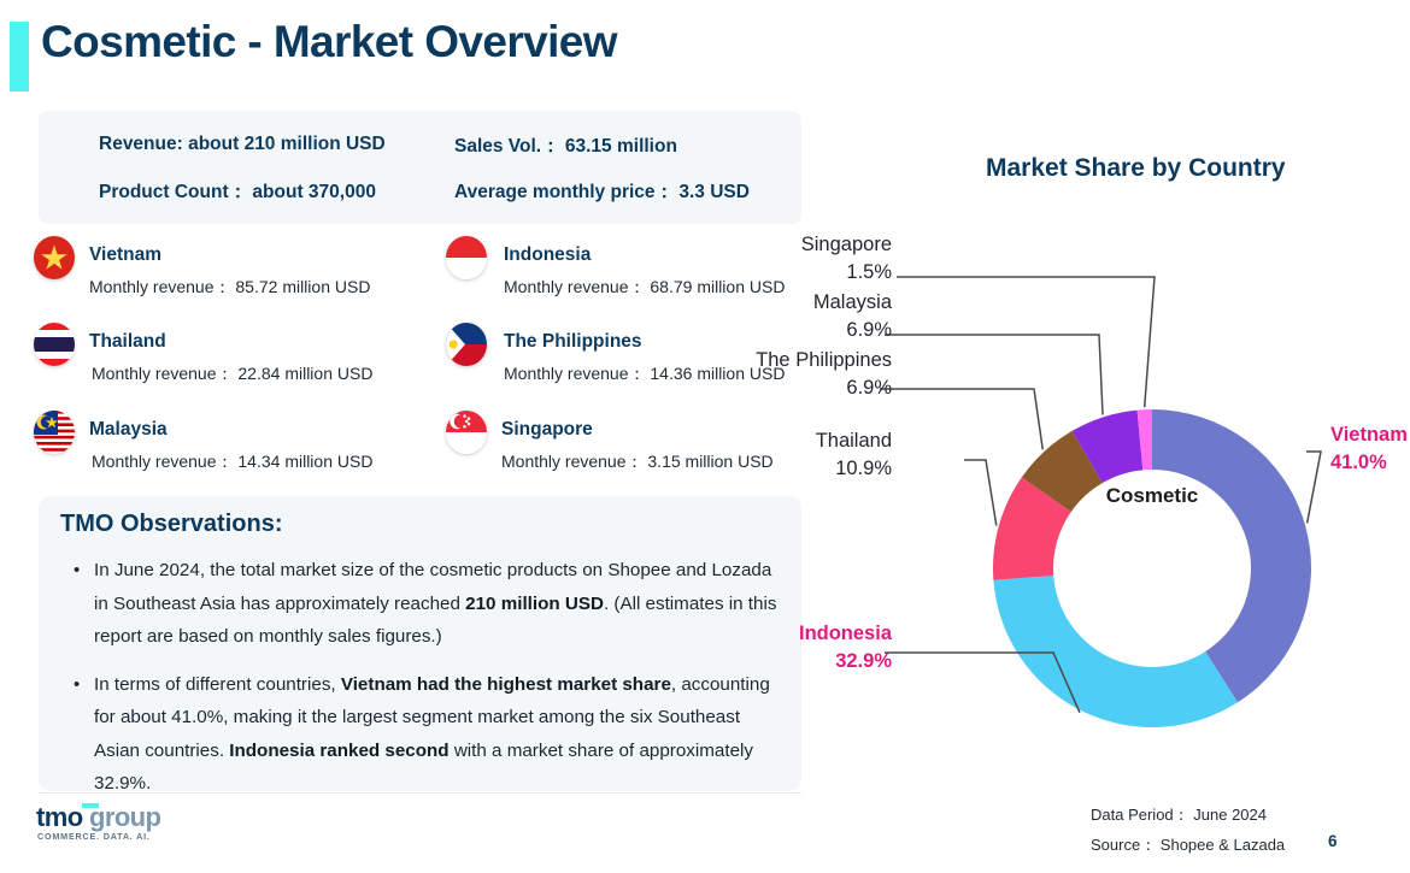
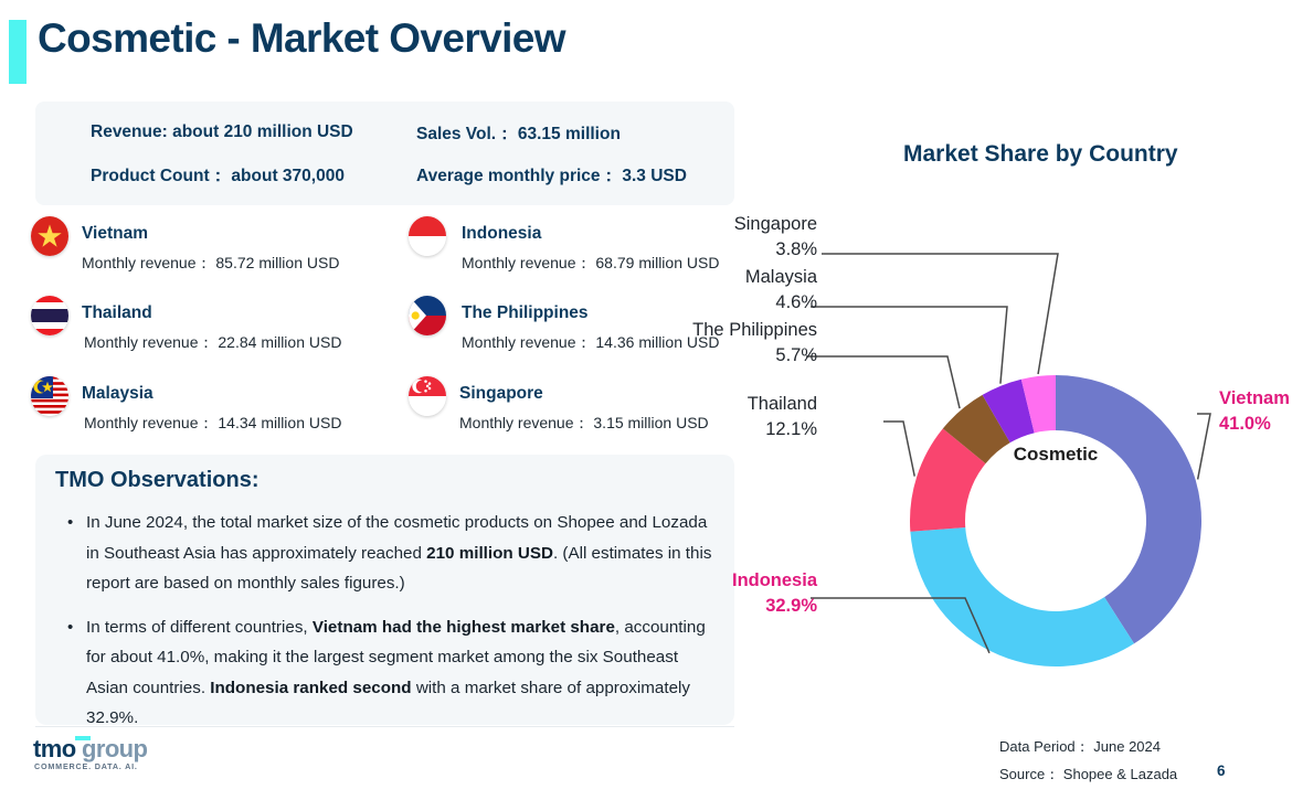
Thailand: 10.9% -> 12.1%
The Philippines: 6.9% -> 5.7%
Malaysia: 6.9% -> 4.6%
Singapore: 1.5% -> 3.8%
